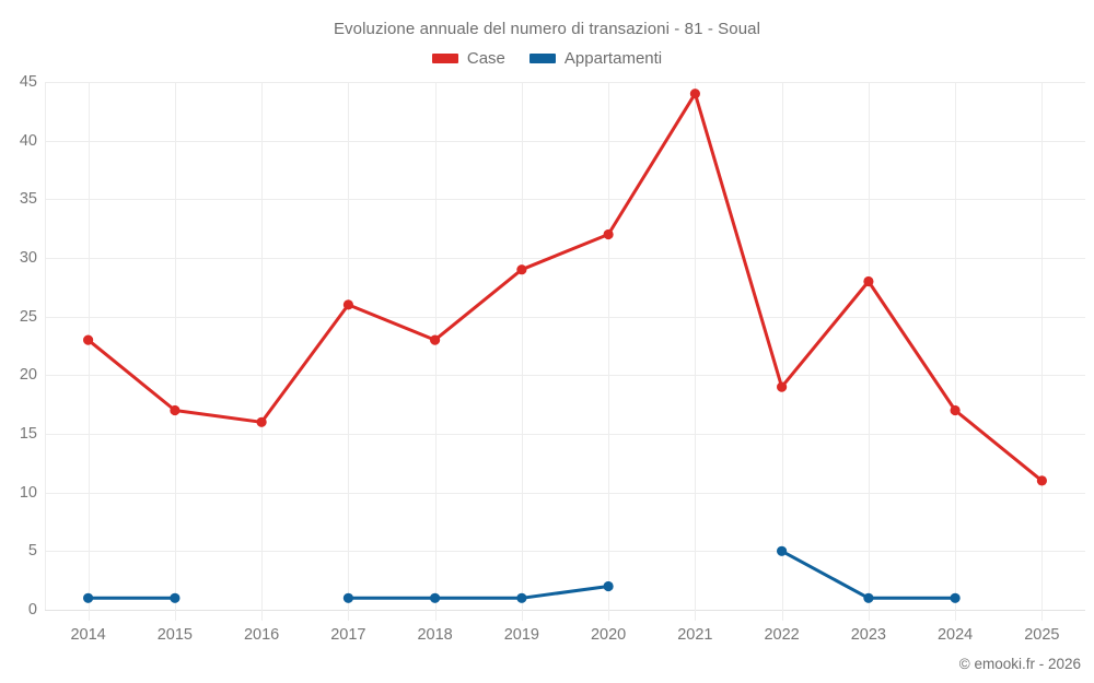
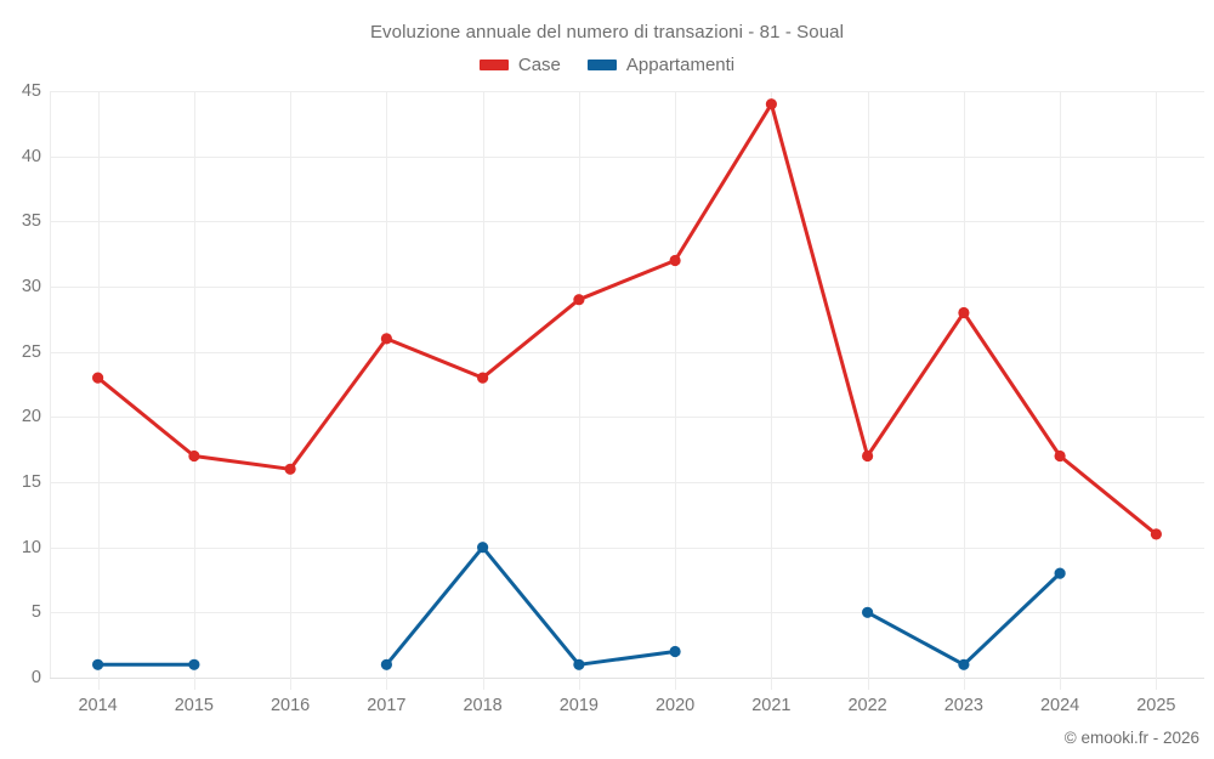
Appartamenti/2018: 1 -> 10
Case/2022: 19 -> 17
Appartamenti/2024: 1 -> 8
